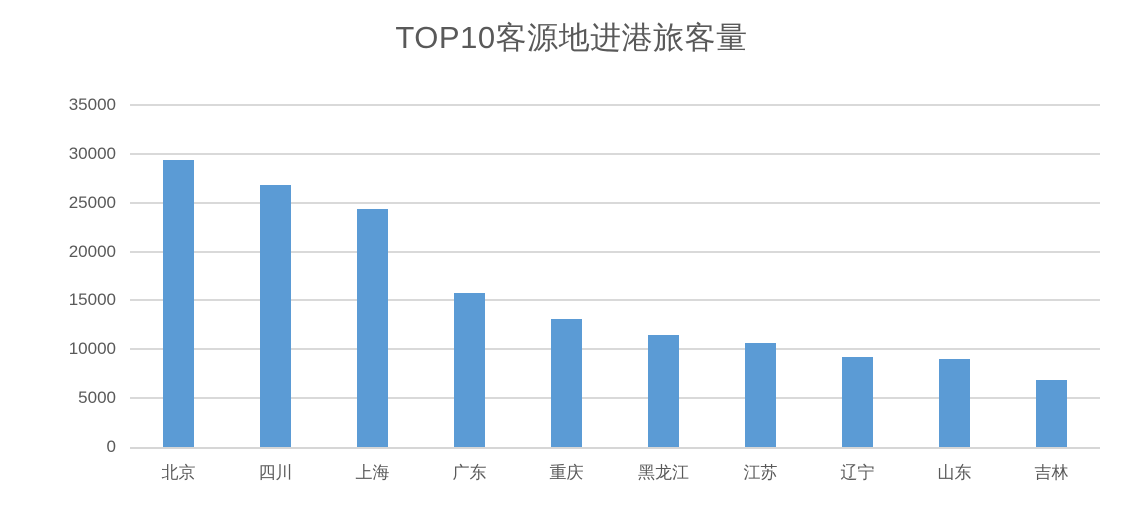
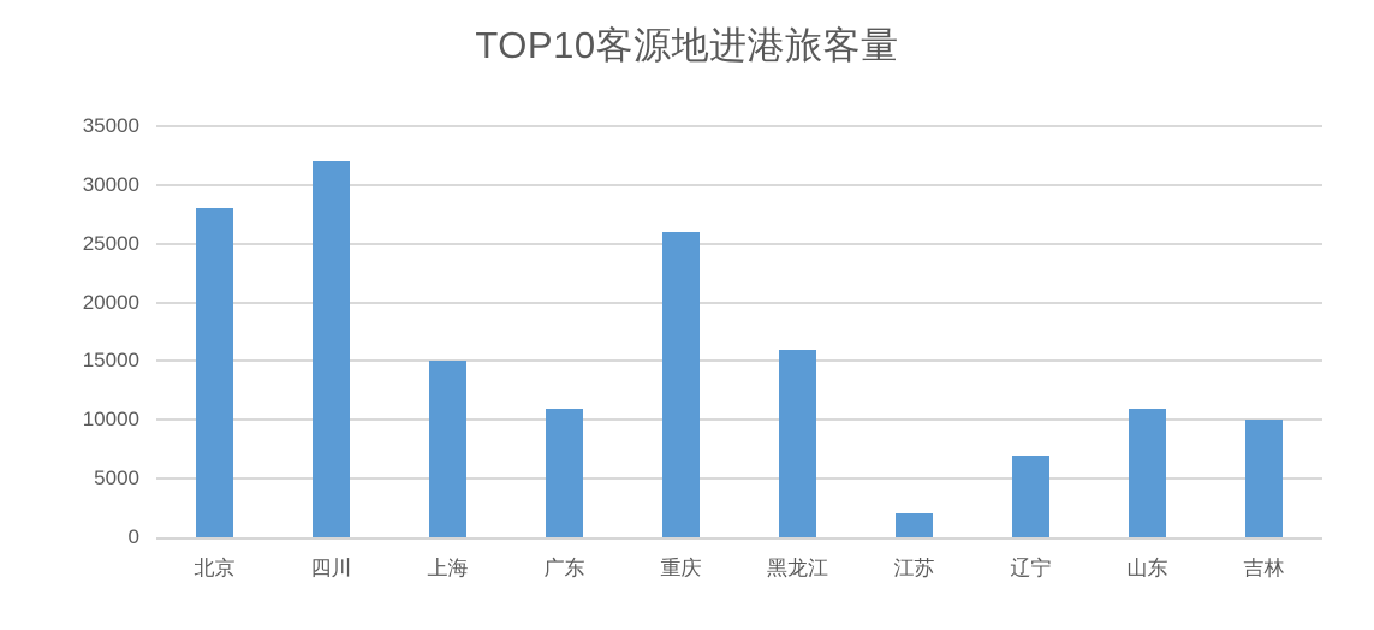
北京: 29000 -> 28000
四川: 27000 -> 32000
上海: 24000 -> 15000
广东: 16000 -> 11000
重庆: 13000 -> 26000
黑龙江: 12000 -> 16000
江苏: 11000 -> 2000
辽宁: 9000 -> 7000
山东: 9000 -> 11000
吉林: 7000 -> 10000
